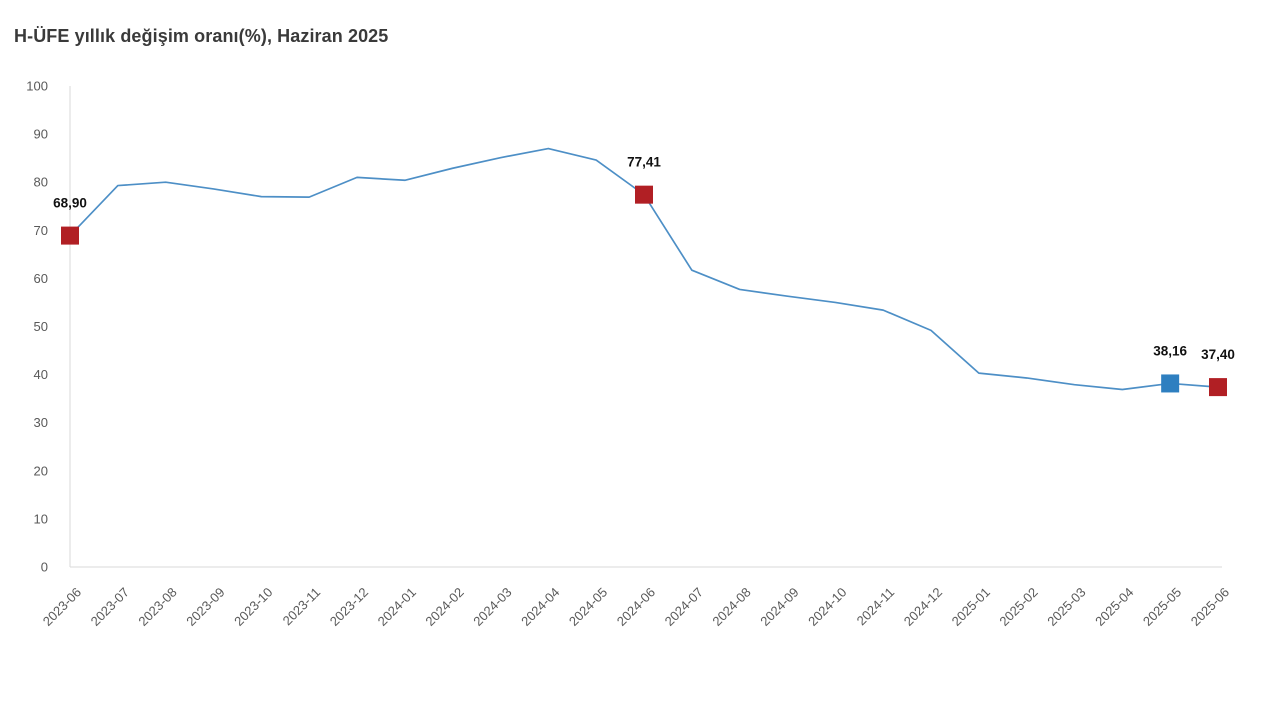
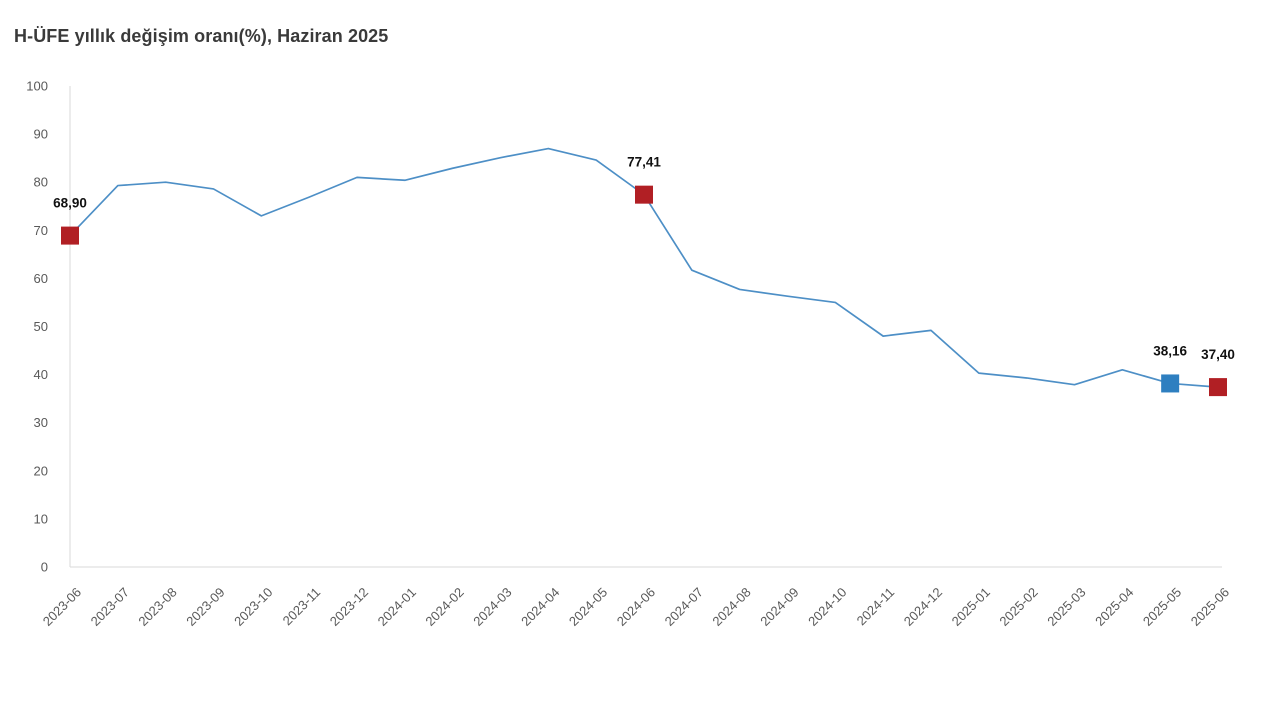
2023-10: 77 -> 73
2024-11: 53 -> 48
2025-04: 37 -> 41
